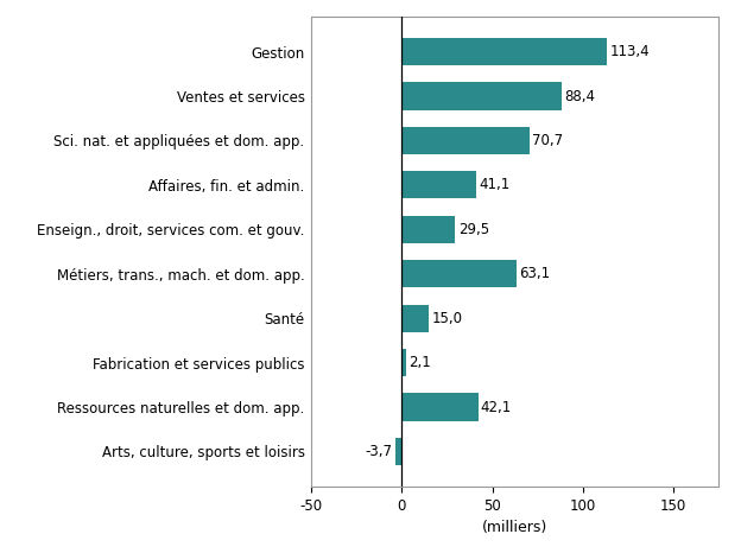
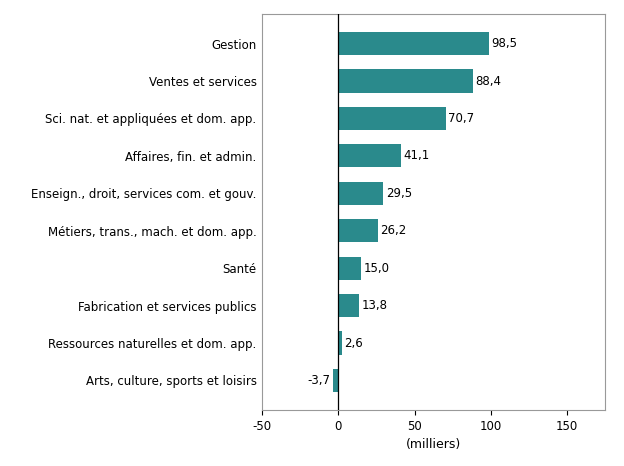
Gestion: 113,4 -> 98,5
Métiers, trans., mach. et dom. app.: 63,1 -> 26,2
Fabrication et services publics: 2,1 -> 13,8
Ressources naturelles et dom. app.: 42,1 -> 2,6
